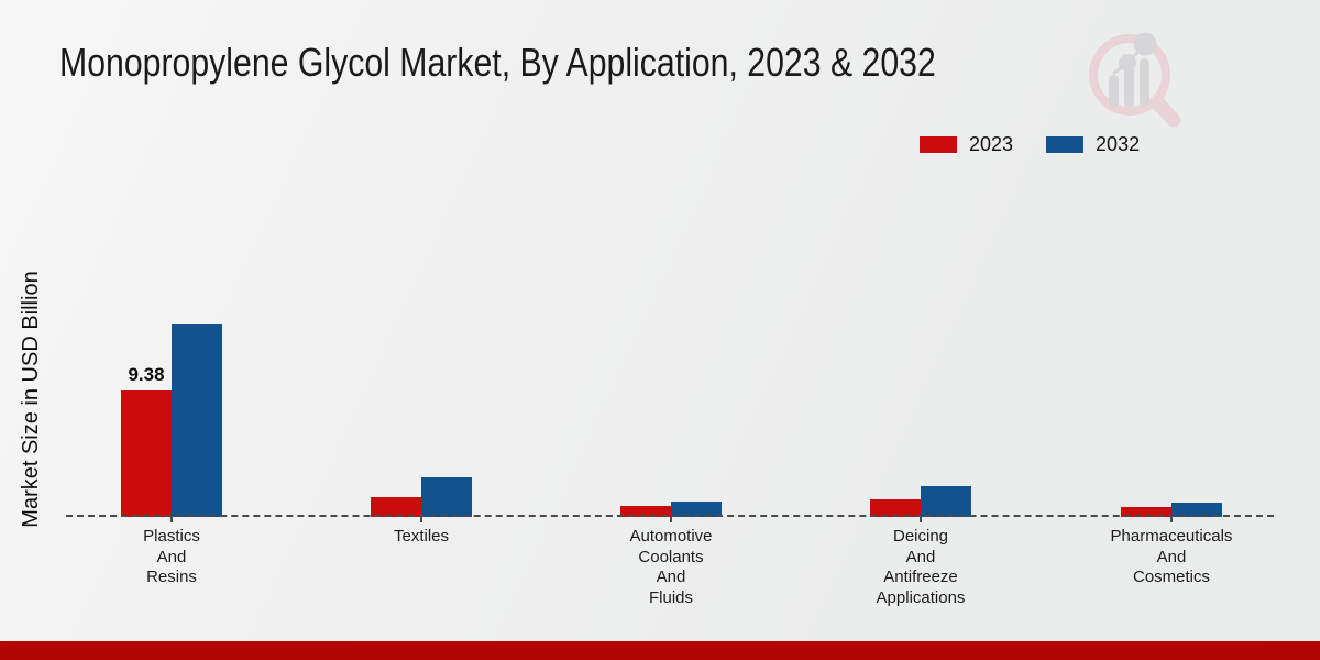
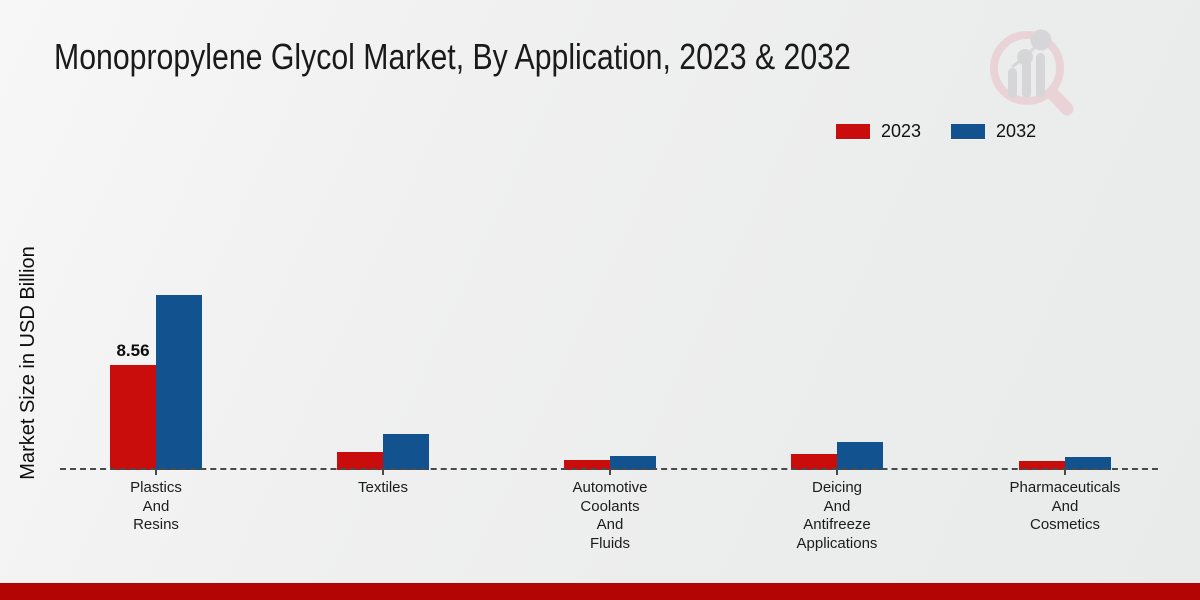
2023/Plastics And Resins: 9.38 -> 8.56
